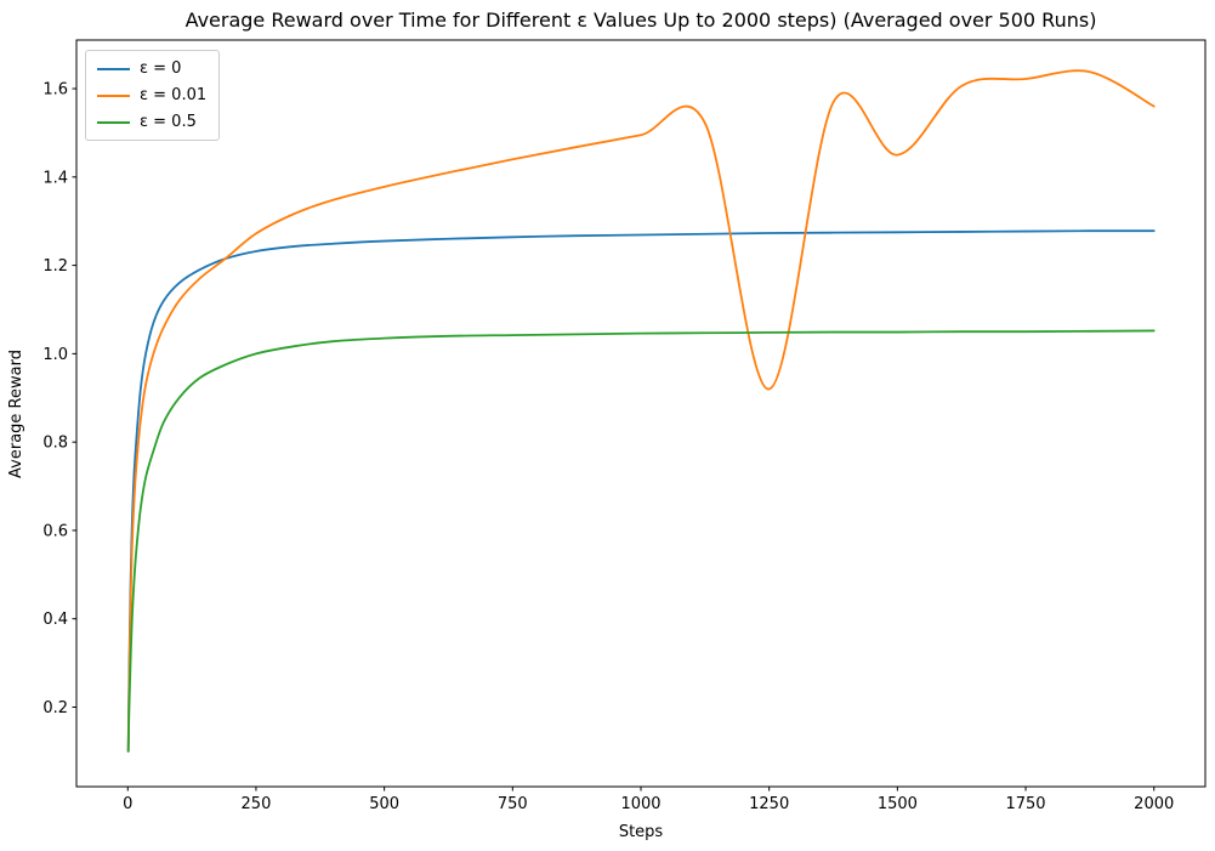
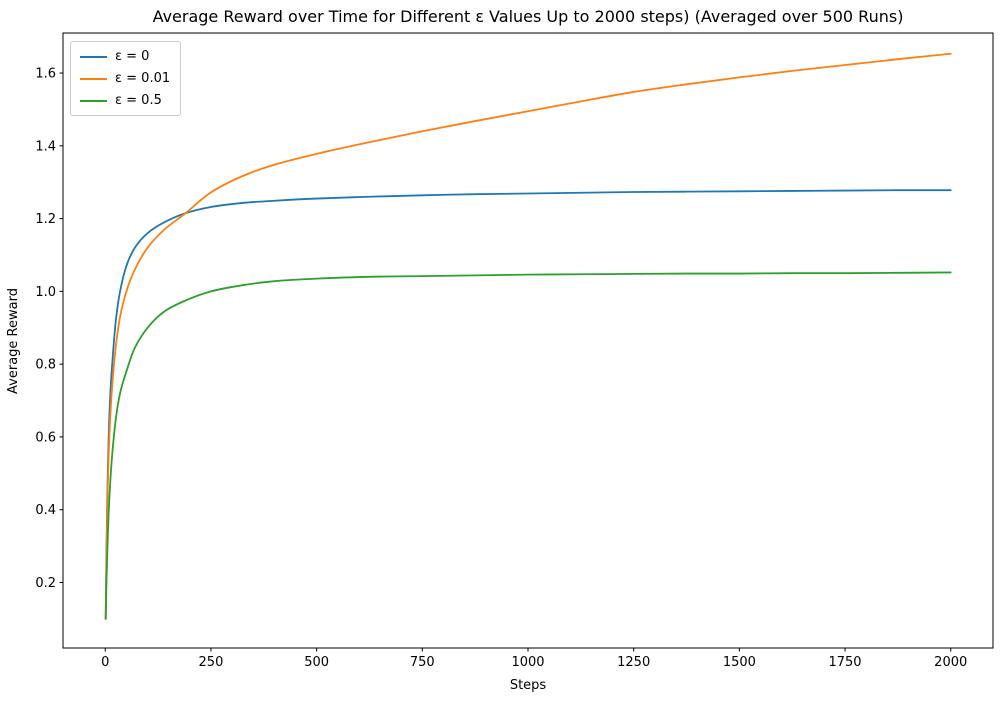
ε = 0.01/1250: 0.92 -> 1.55
ε = 0.01/1500: 1.45 -> 1.59
ε = 0.01/2000: 1.56 -> 1.65
